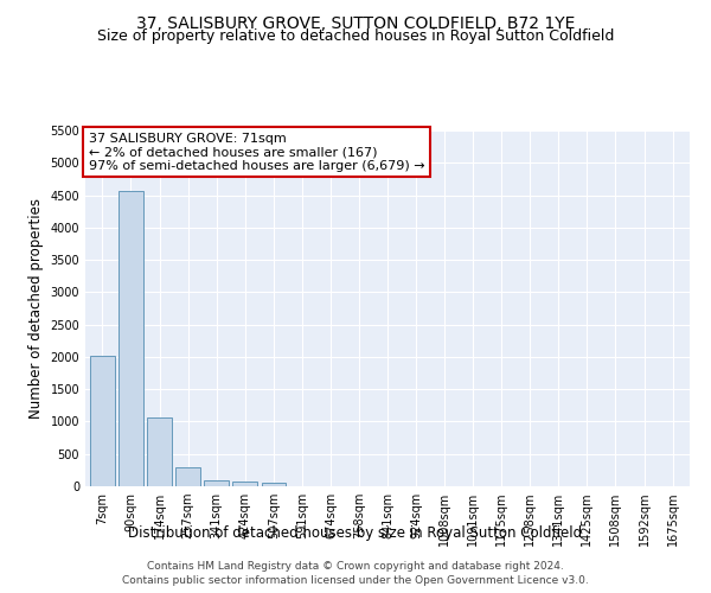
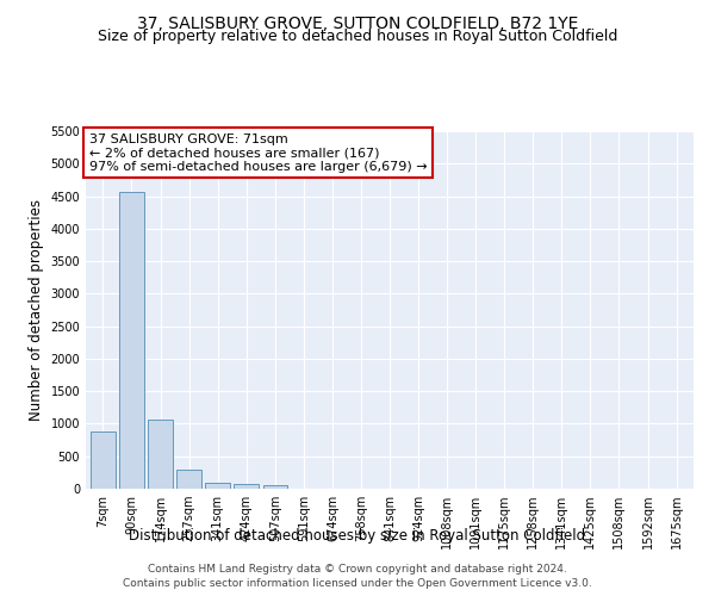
7sqm: 2020 -> 880
